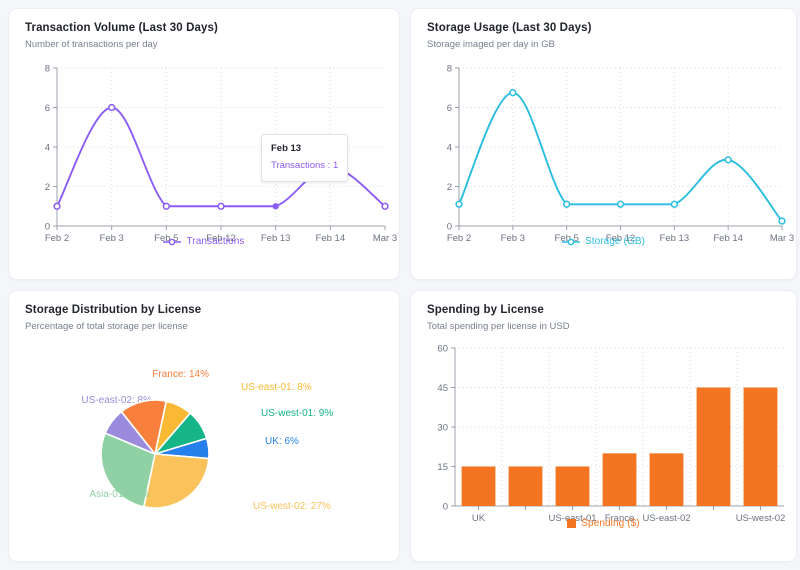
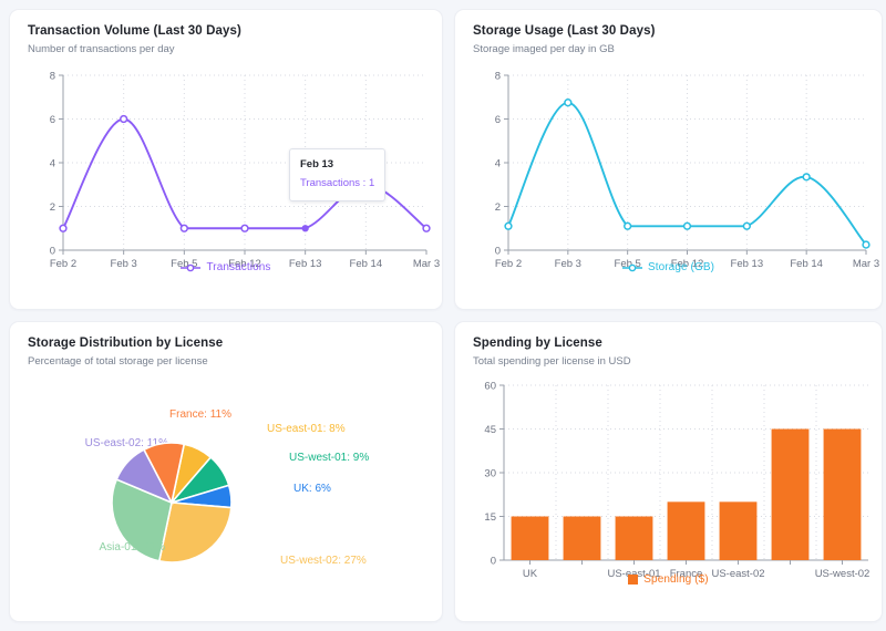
Storage Distribution by License/US-east-02: 8% -> 11%
Storage Distribution by License/France: 14% -> 11%
